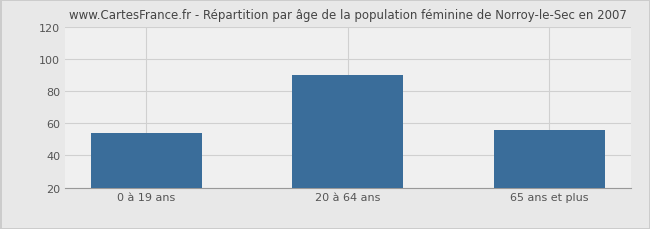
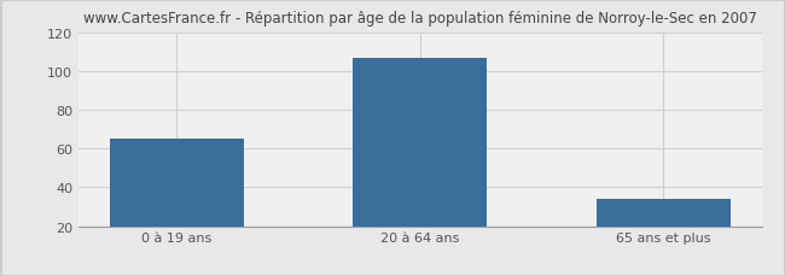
0 à 19 ans: 54 -> 65
20 à 64 ans: 90 -> 107
65 ans et plus: 56 -> 34
